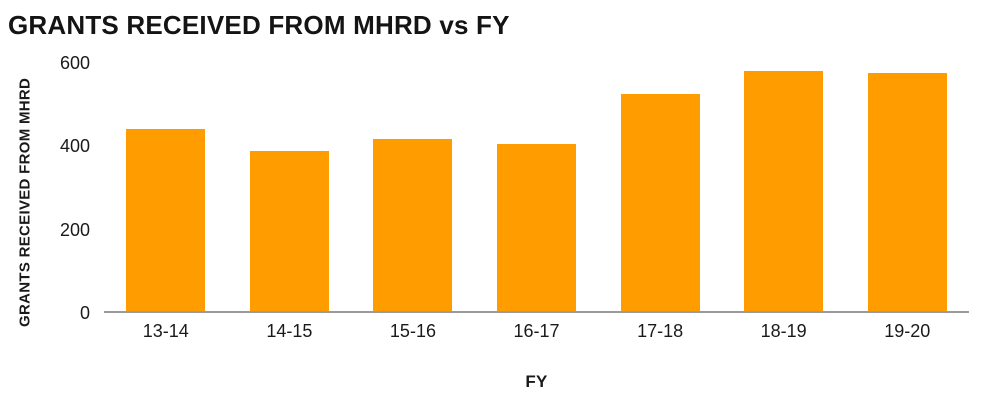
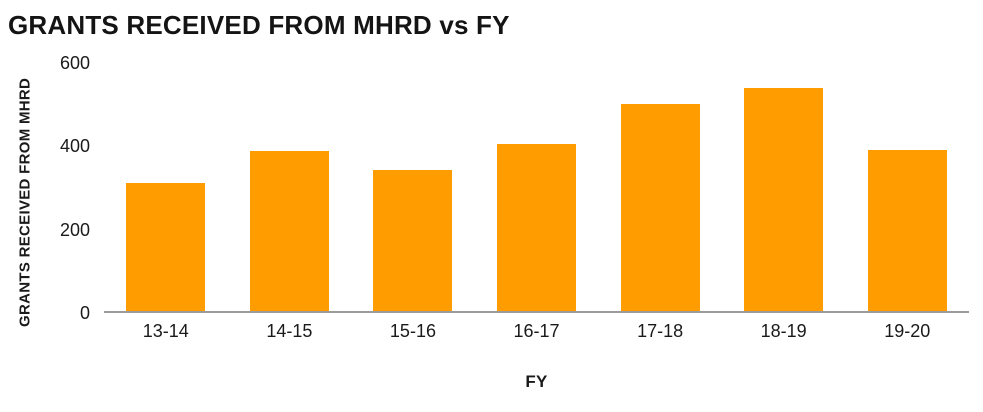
13-14: 440 -> 310
15-16: 420 -> 340
17-18: 530 -> 500
18-19: 580 -> 540
19-20: 580 -> 390
